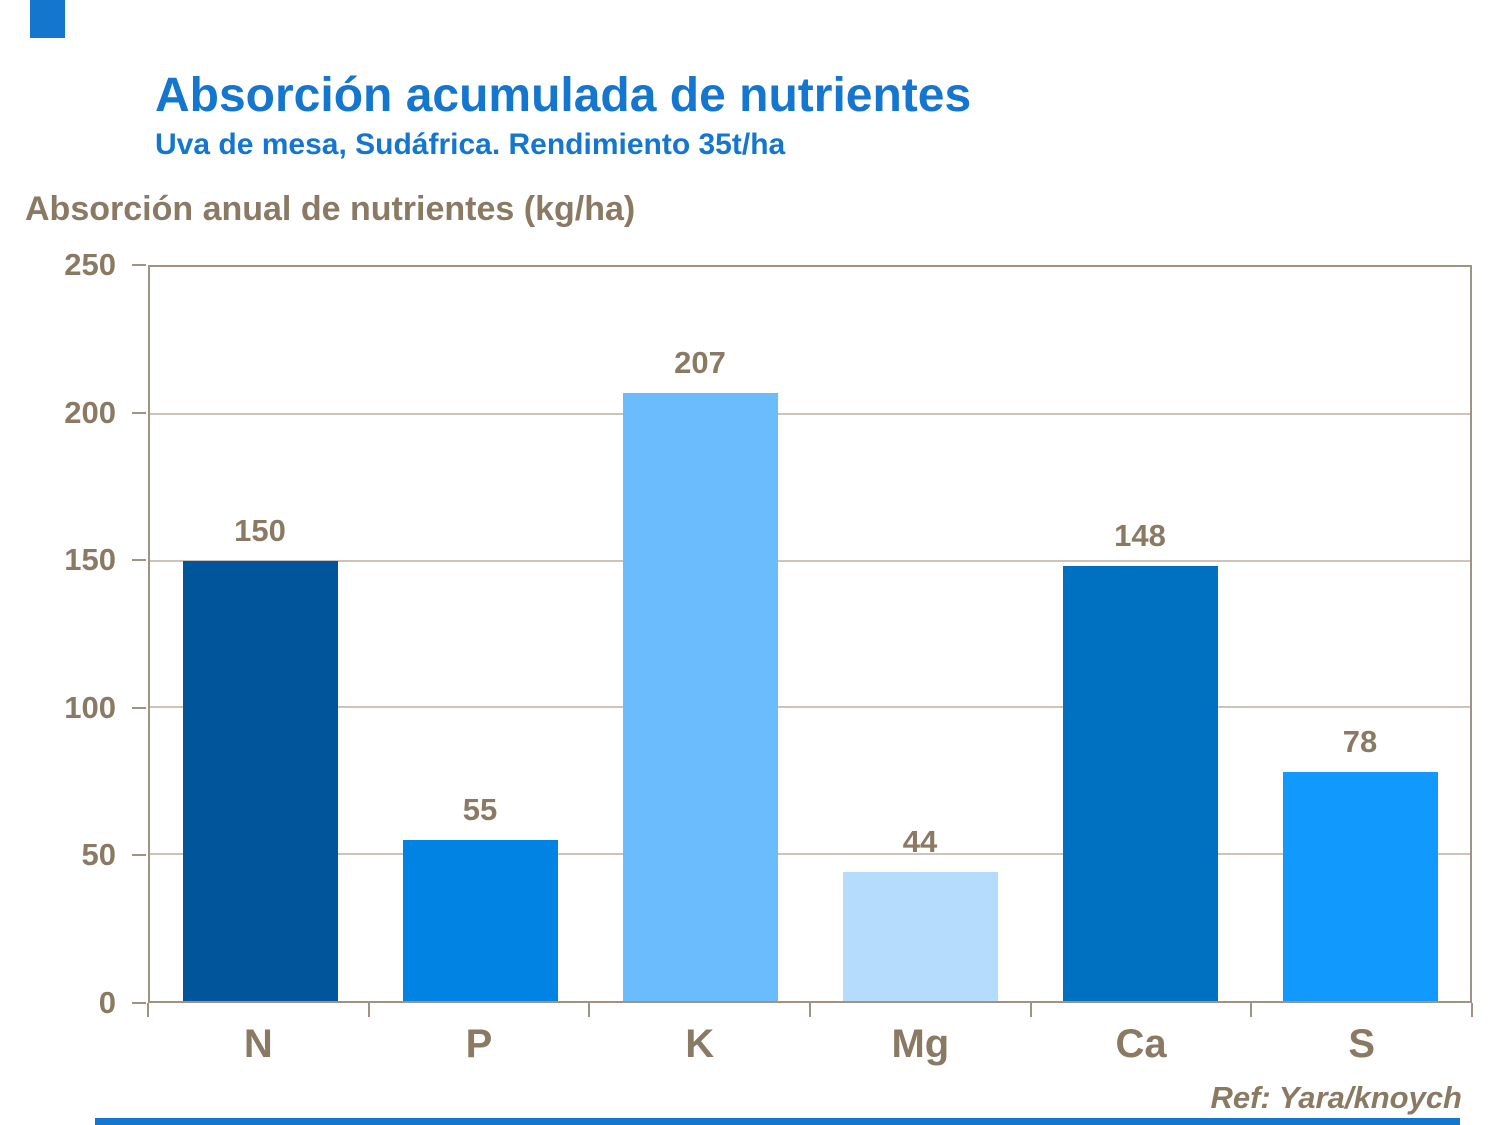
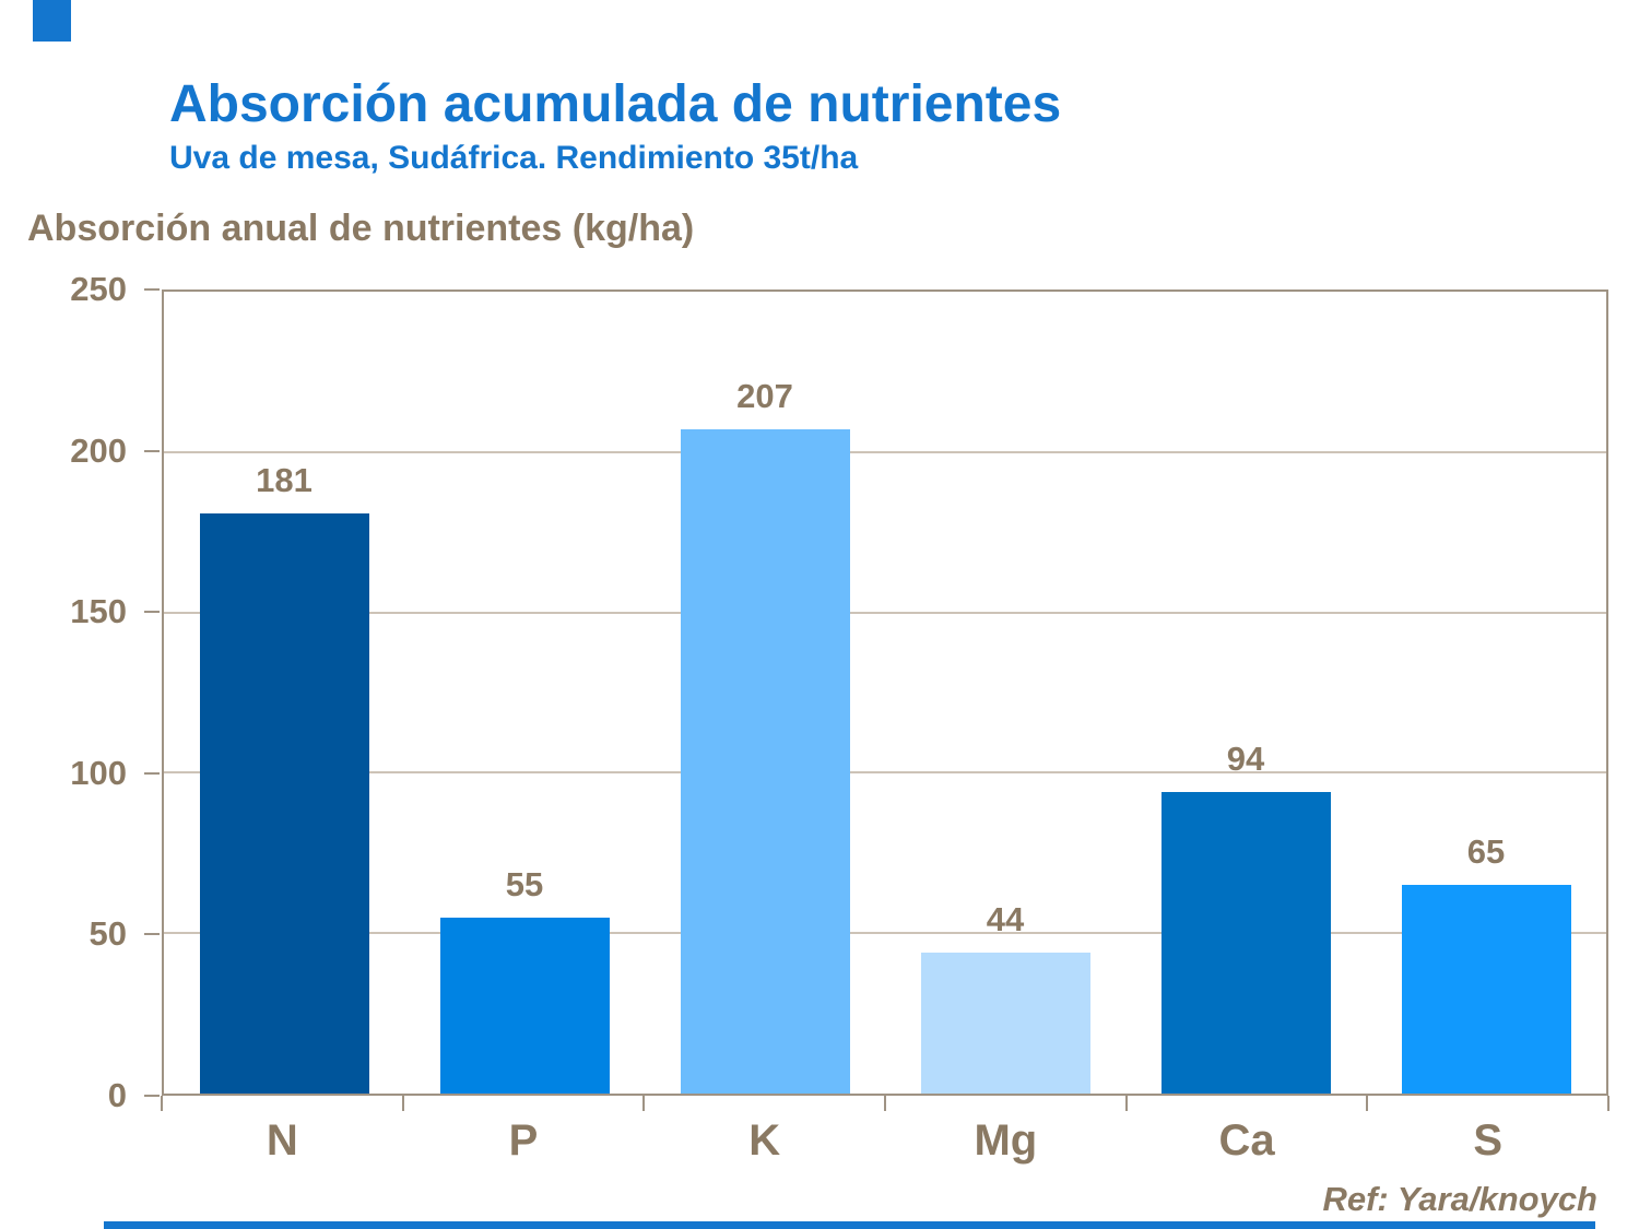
N: 150 -> 181
Ca: 148 -> 94
S: 78 -> 65
